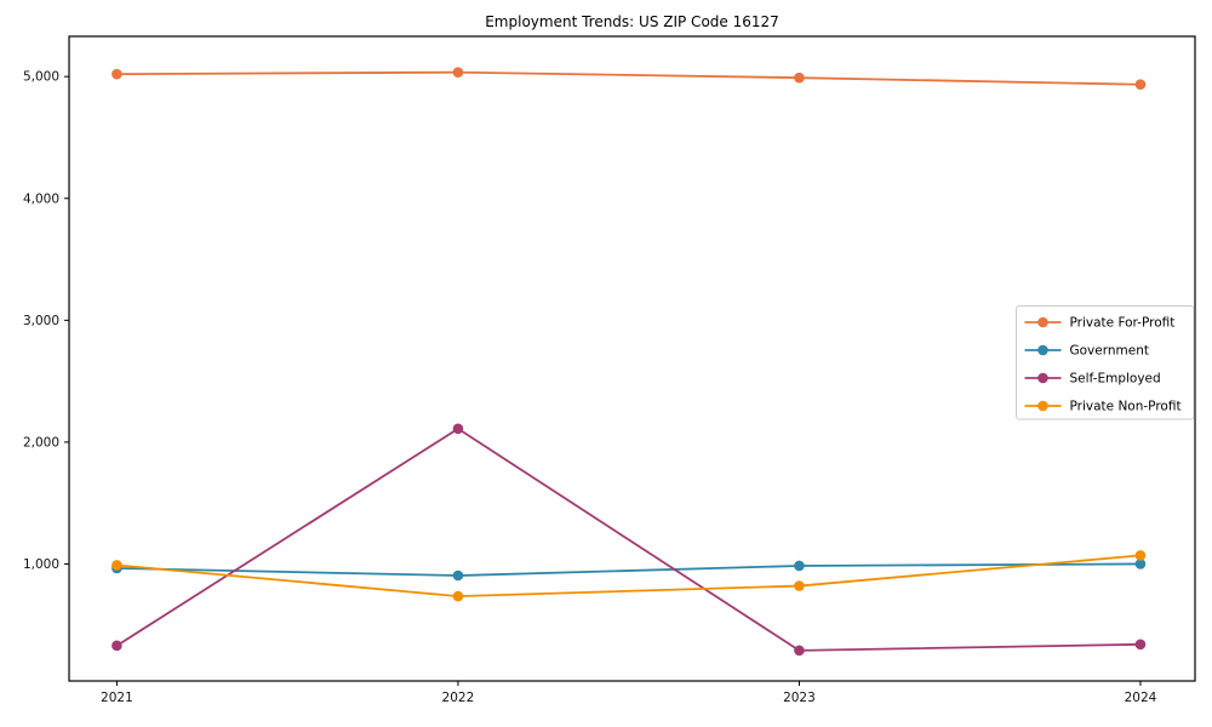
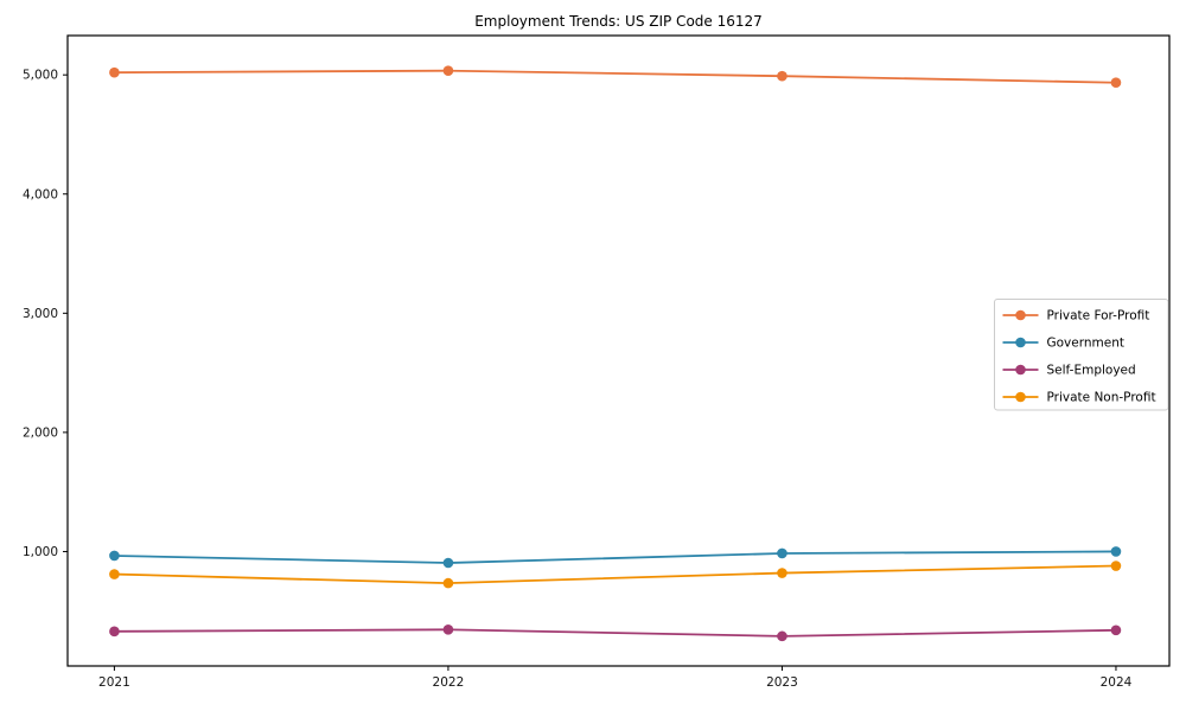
Private Non-Profit/2021: 990 -> 810
Self-Employed/2022: 2110 -> 340
Private Non-Profit/2024: 1070 -> 880
